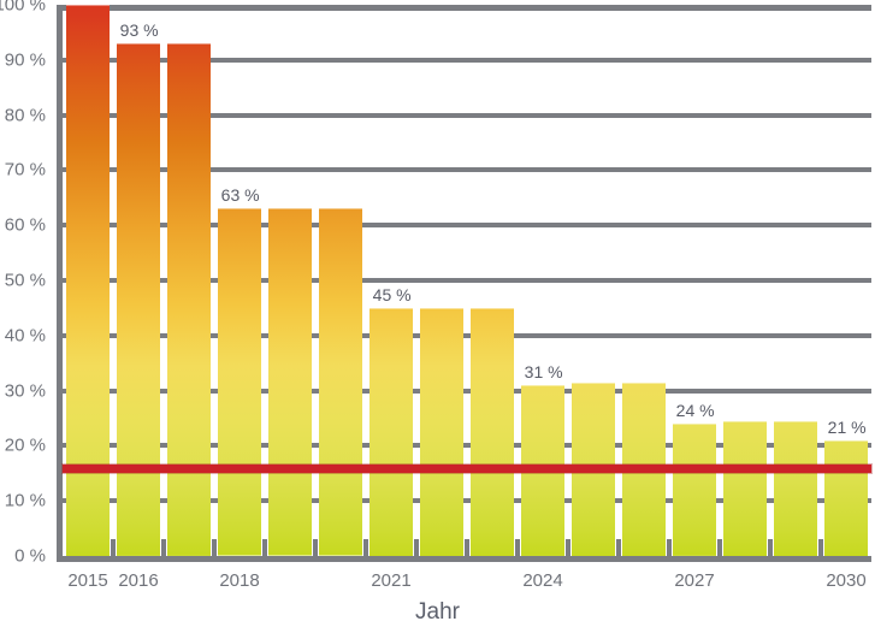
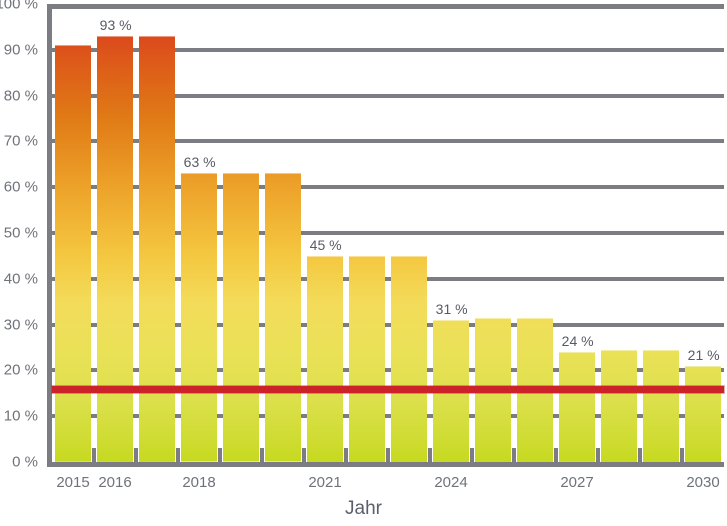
2015: 100% -> 91%
